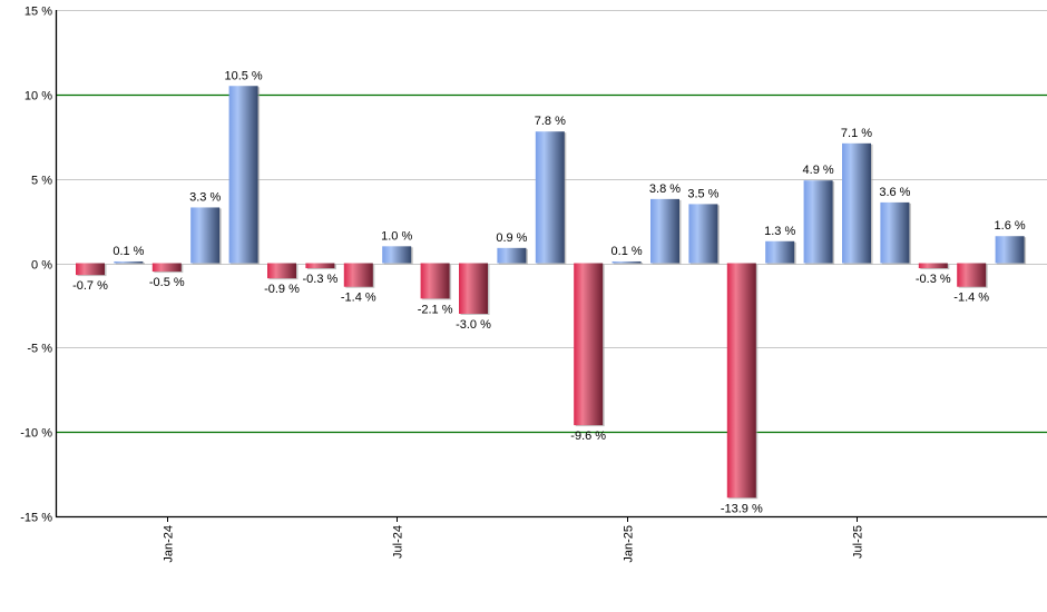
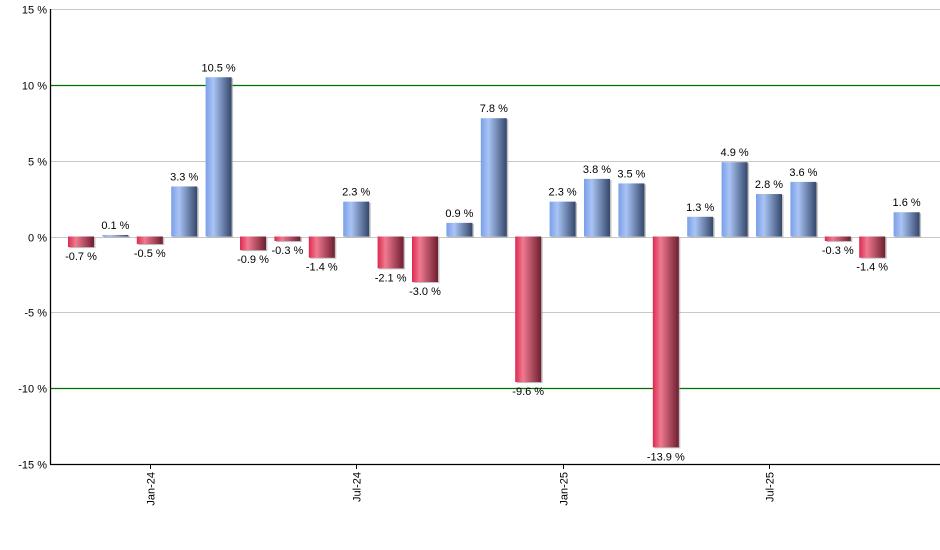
Jul-24: 1.0 -> 2.3
Jan-25: 0.1 -> 2.3
Jul-25: 7.1 -> 2.8
